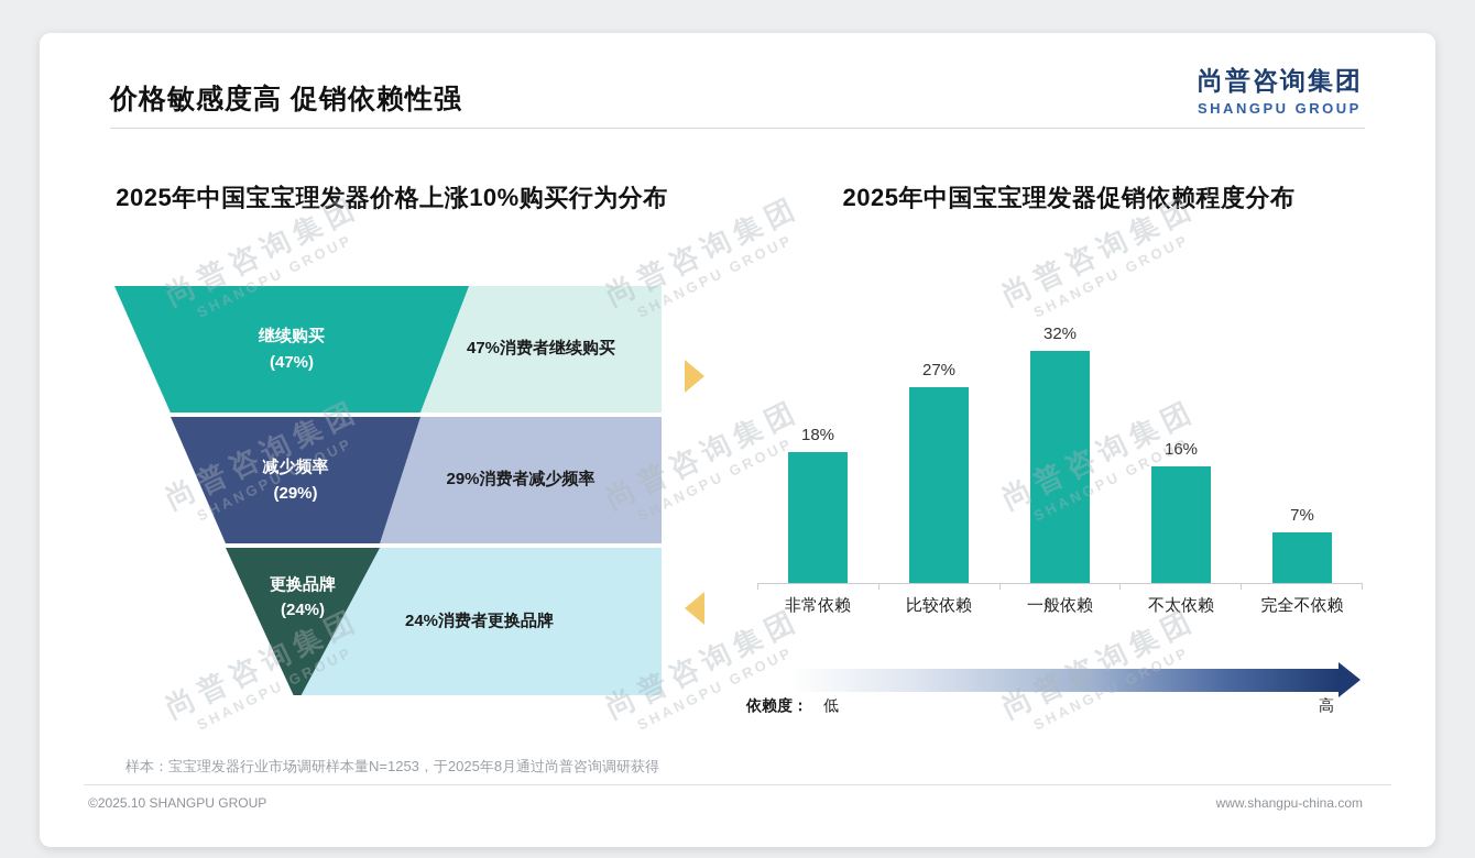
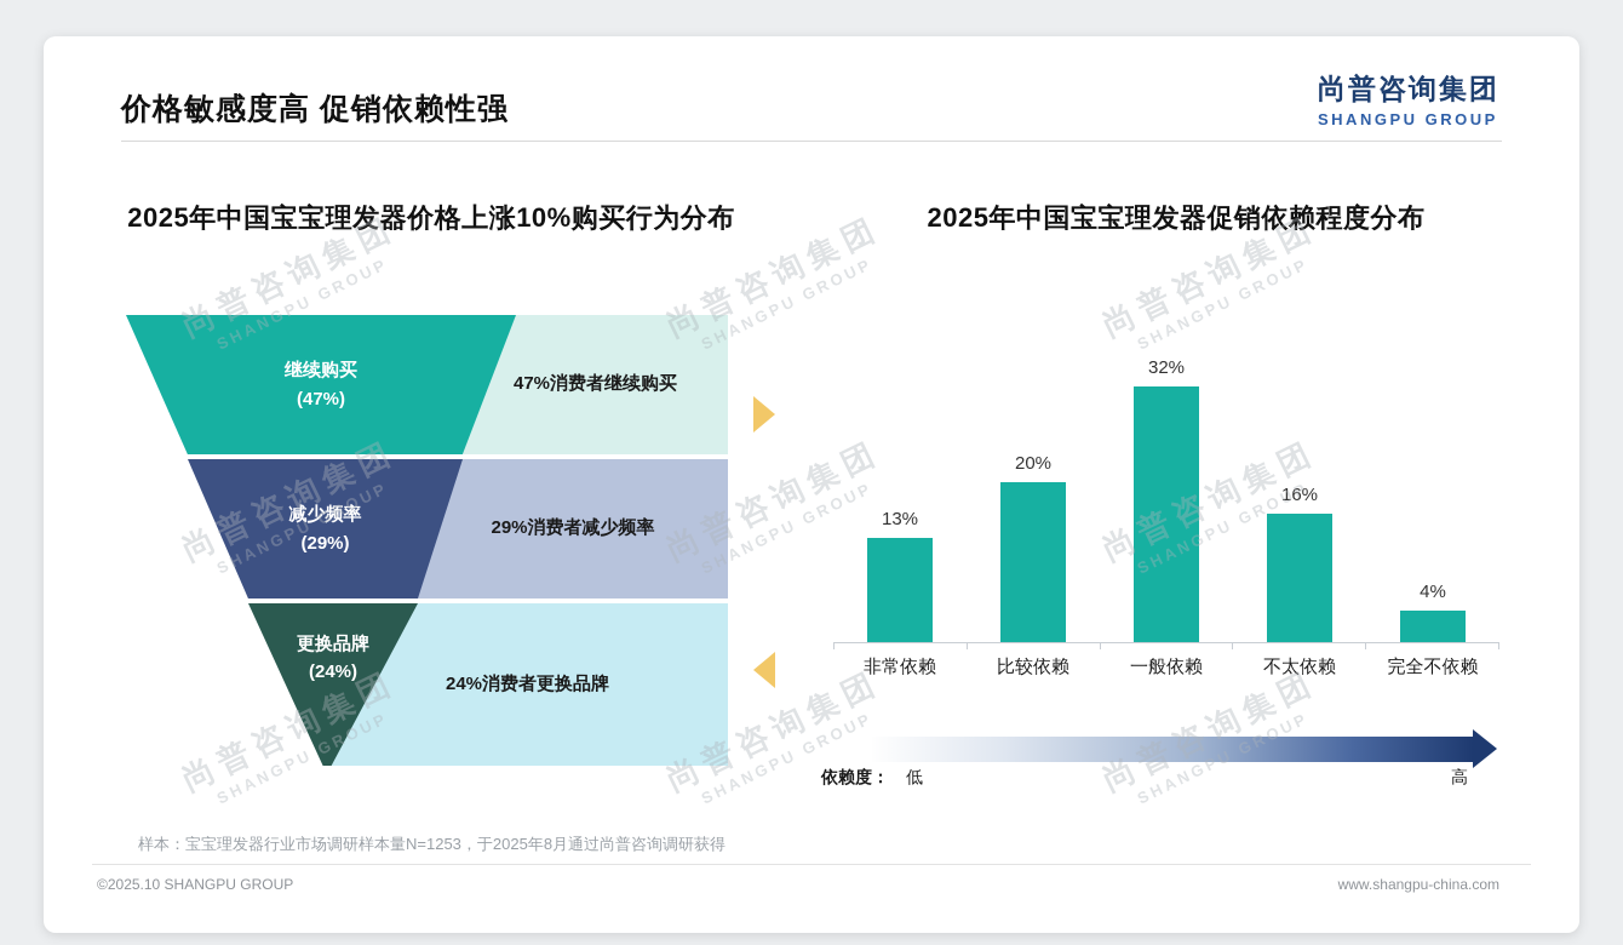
2025年中国宝宝理发器促销依赖程度分布/非常依赖: 18% -> 13%
2025年中国宝宝理发器促销依赖程度分布/比较依赖: 27% -> 20%
2025年中国宝宝理发器促销依赖程度分布/完全不依赖: 7% -> 4%
